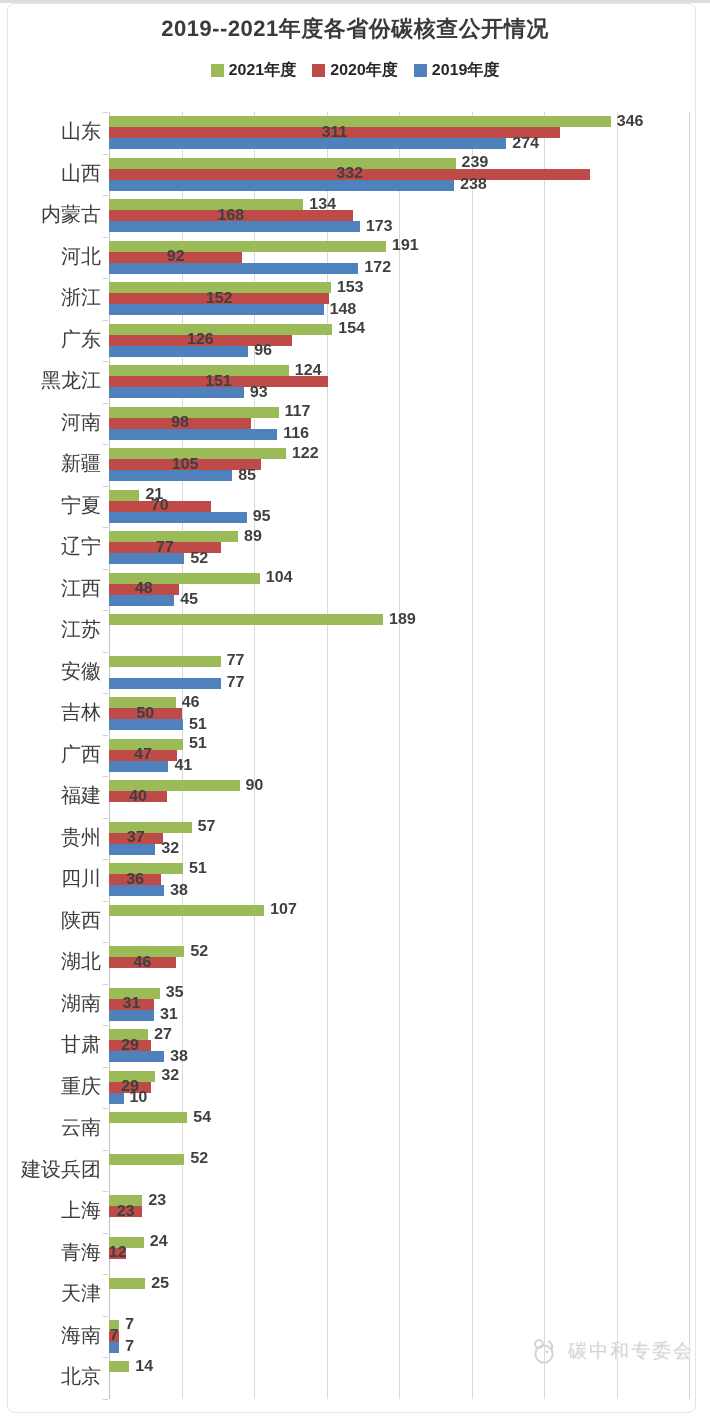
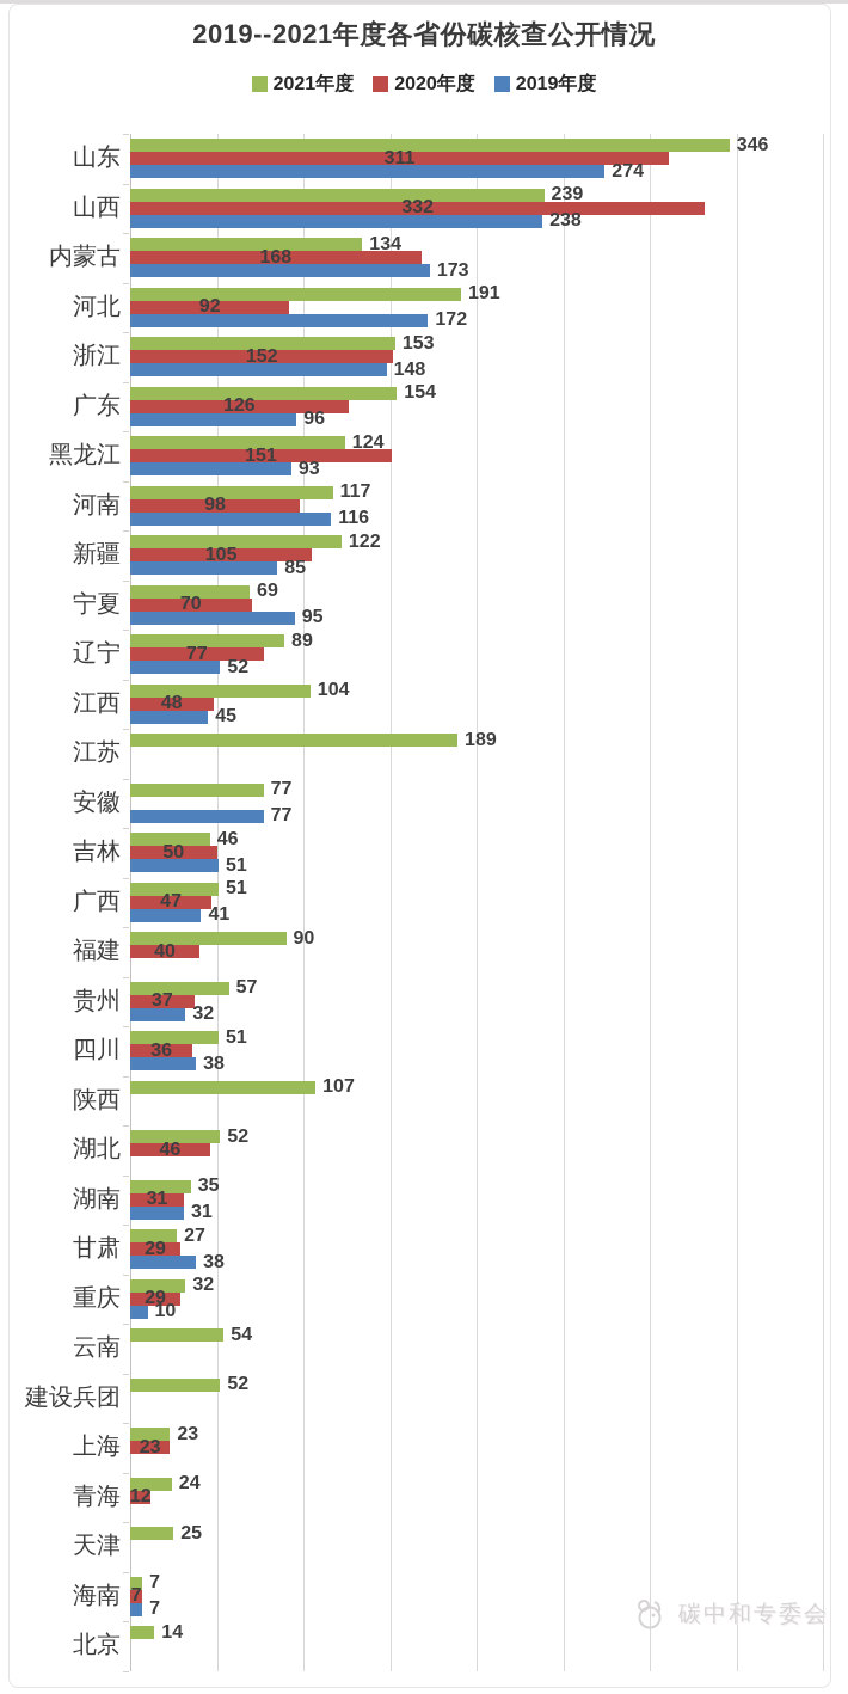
2021年度/宁夏: 21 -> 69
